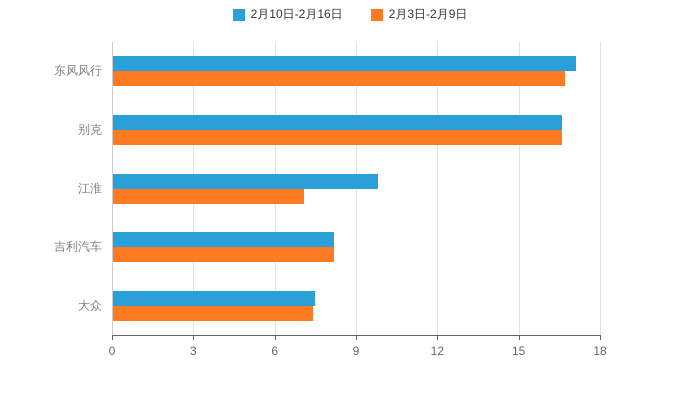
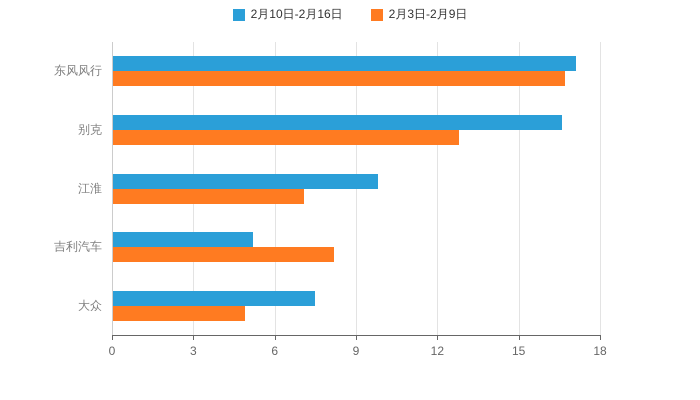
2月3日-2月9日/别克: 16.6 -> 12.8
2月10日-2月16日/吉利汽车: 8.2 -> 5.2
2月3日-2月9日/大众: 7.4 -> 4.9
